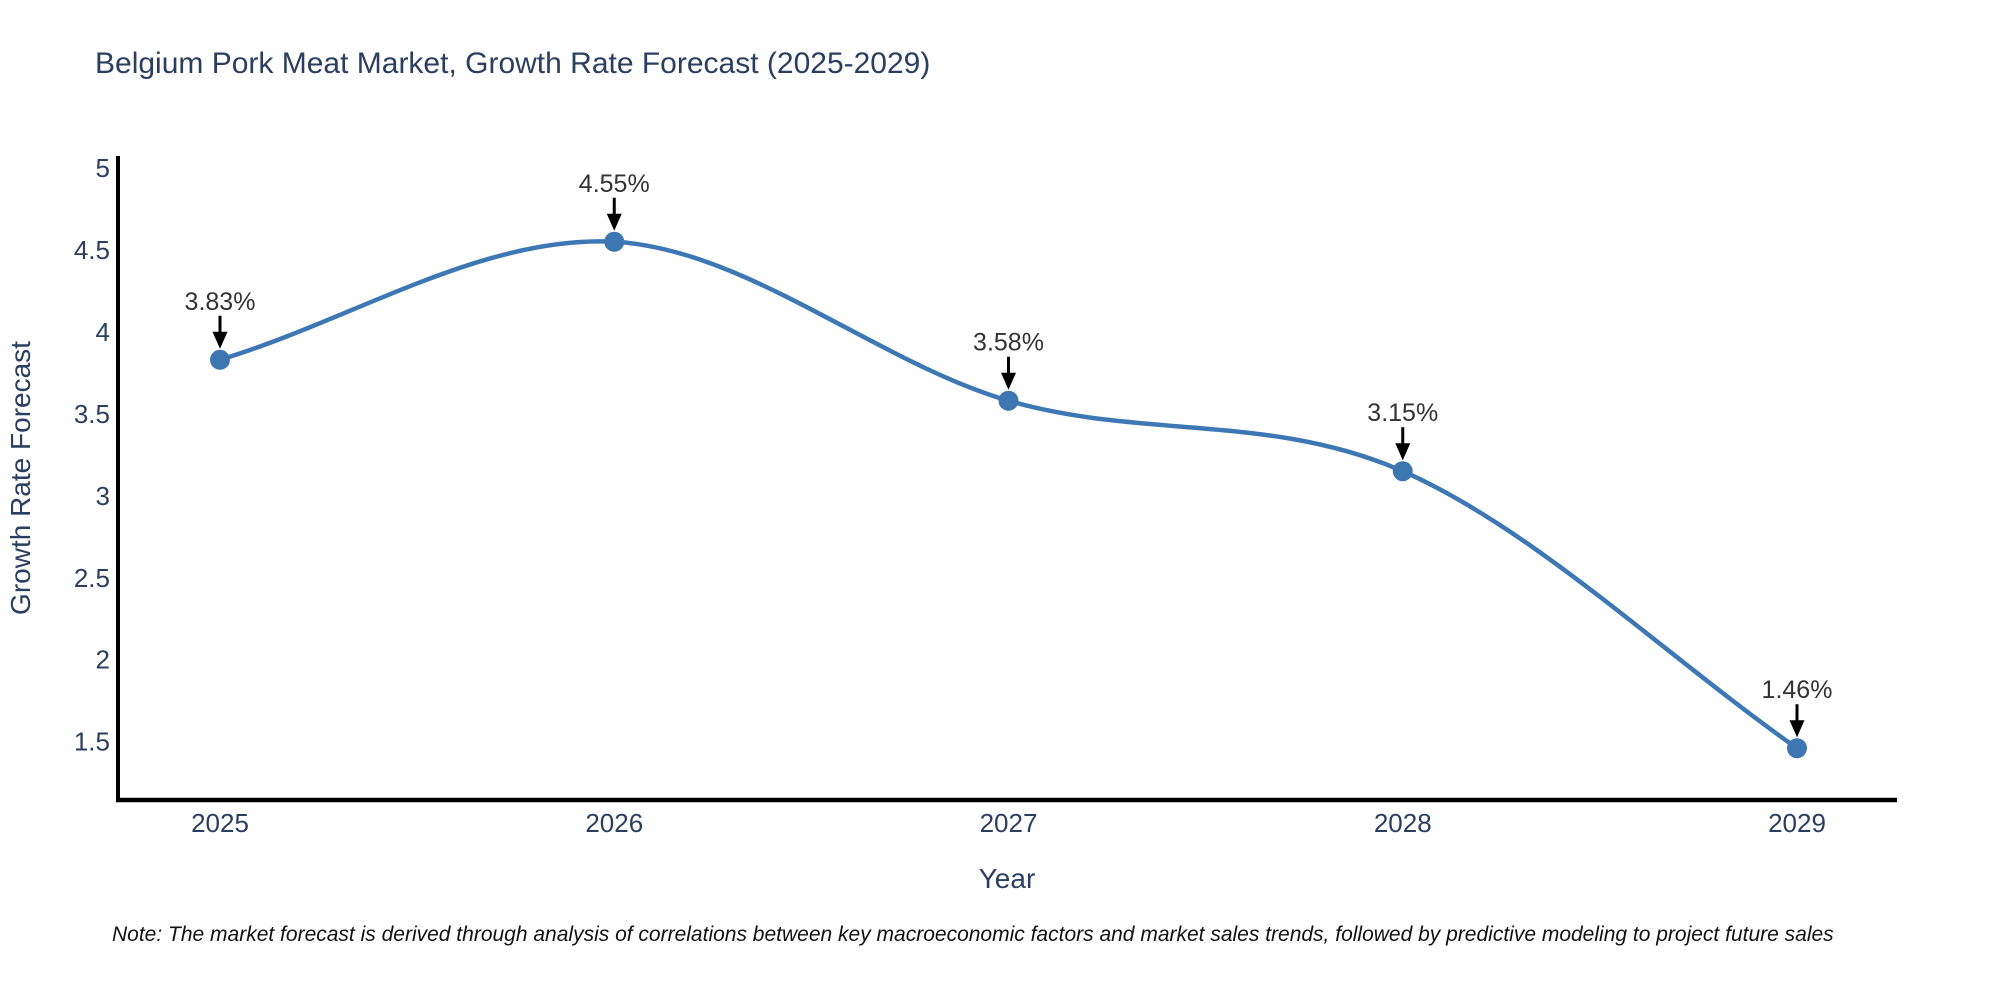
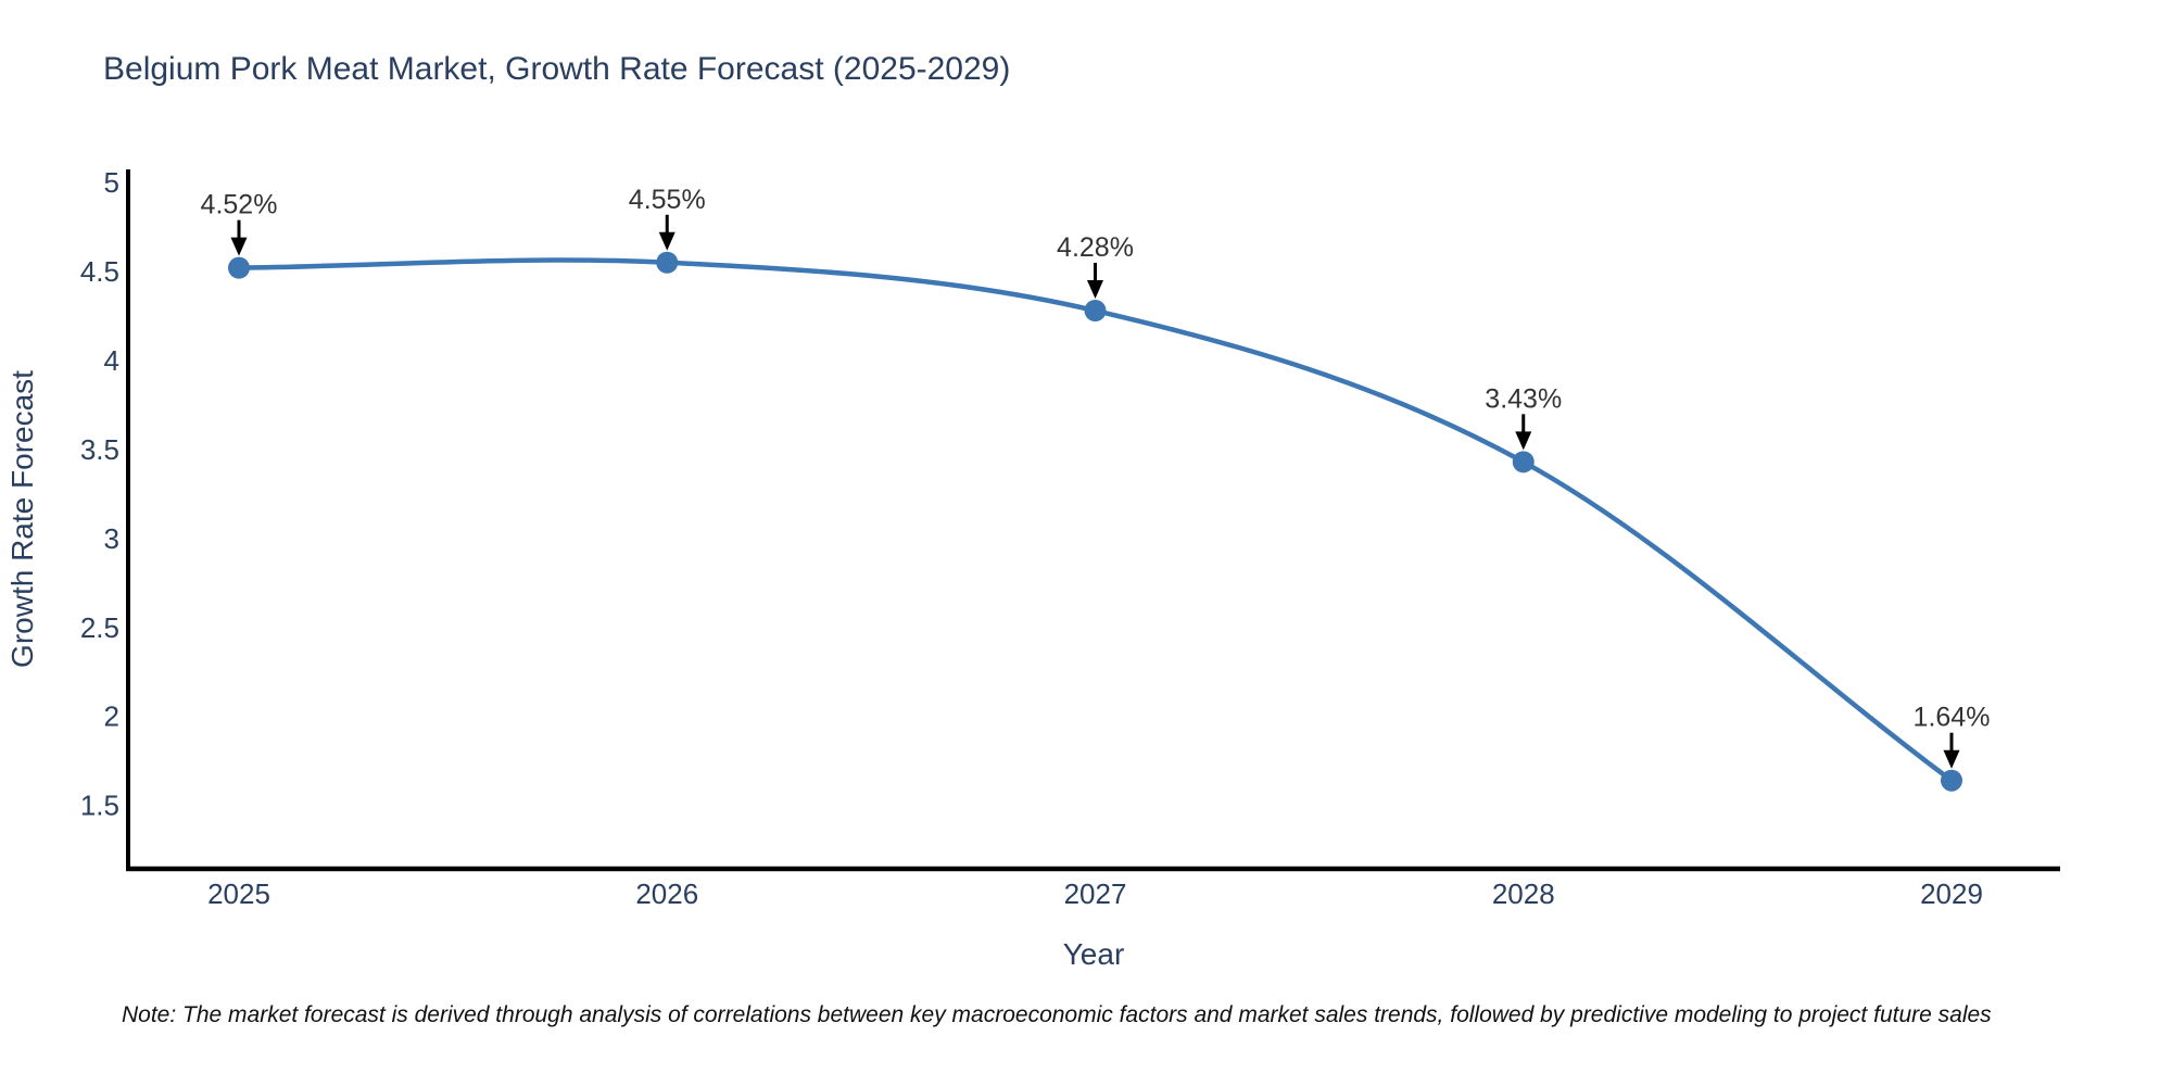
2025: 3.83% -> 4.52%
2027: 3.58% -> 4.28%
2028: 3.15% -> 3.43%
2029: 1.46% -> 1.64%
